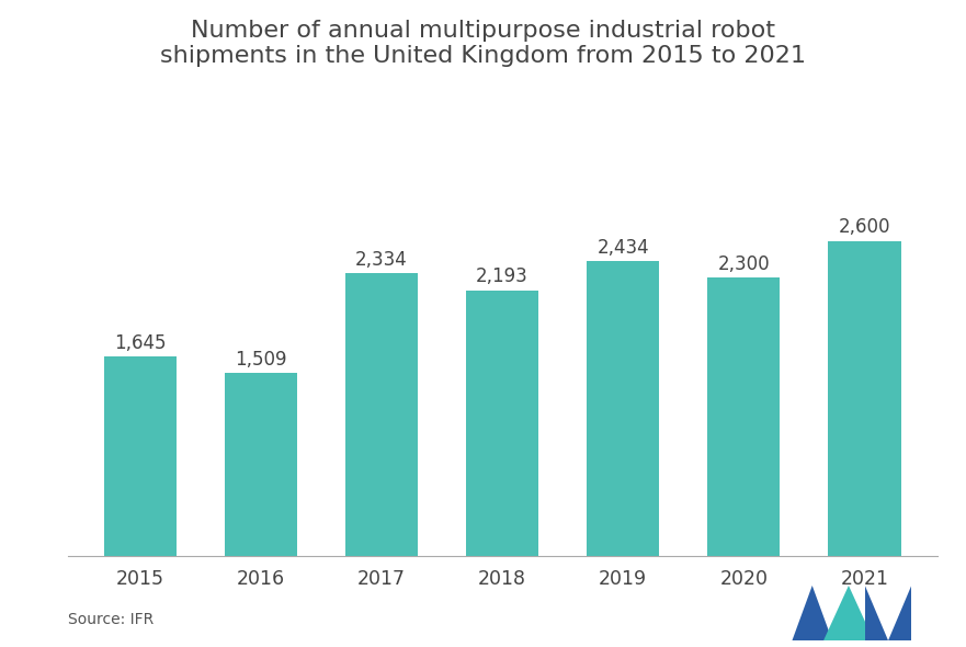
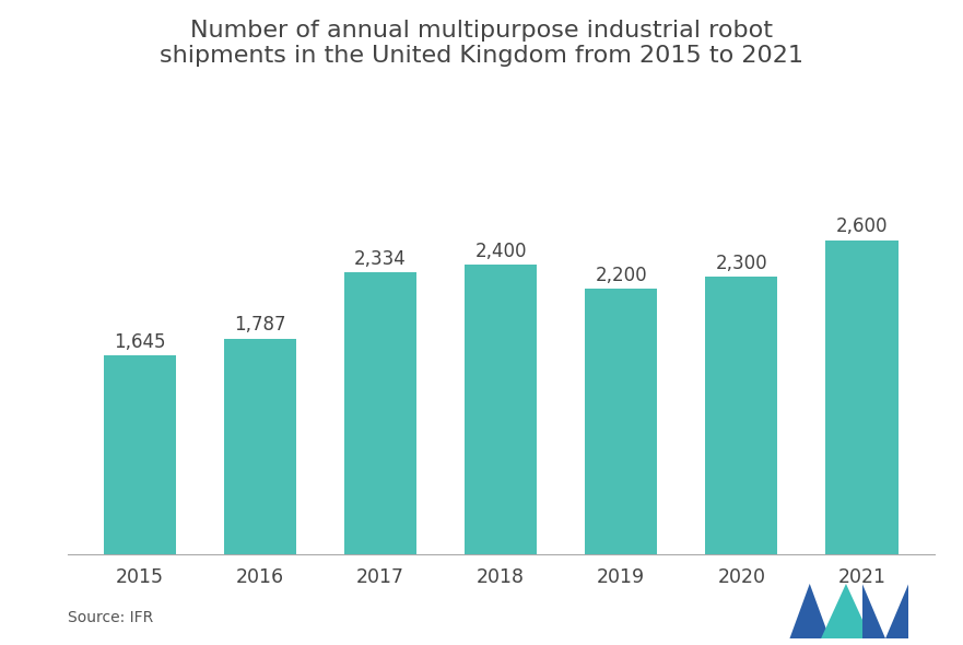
2016: 1,509 -> 1,787
2018: 2,193 -> 2,400
2019: 2,434 -> 2,200
